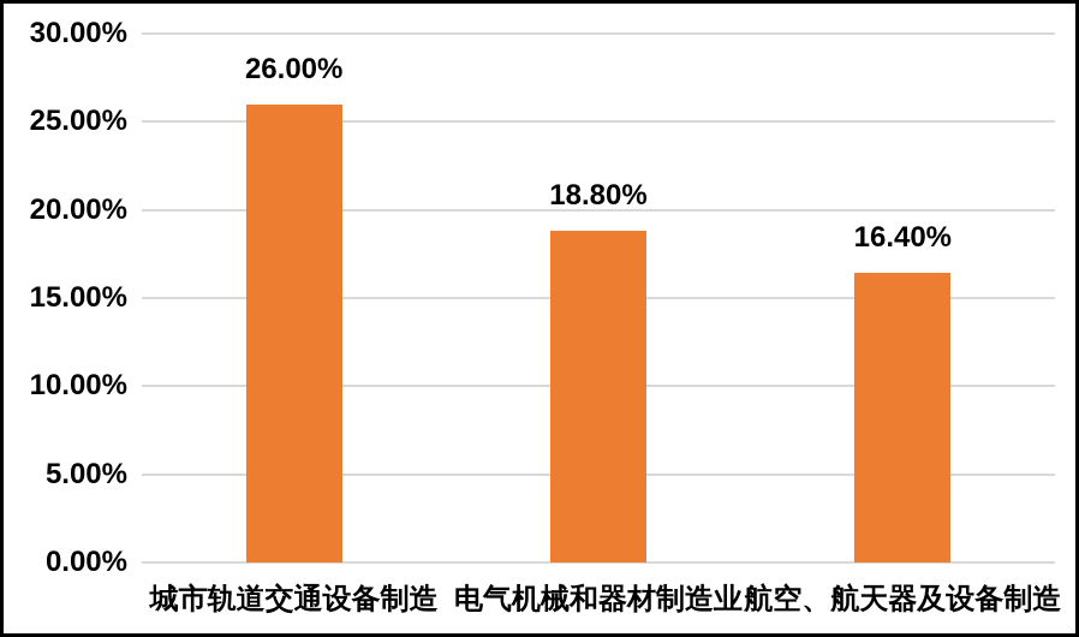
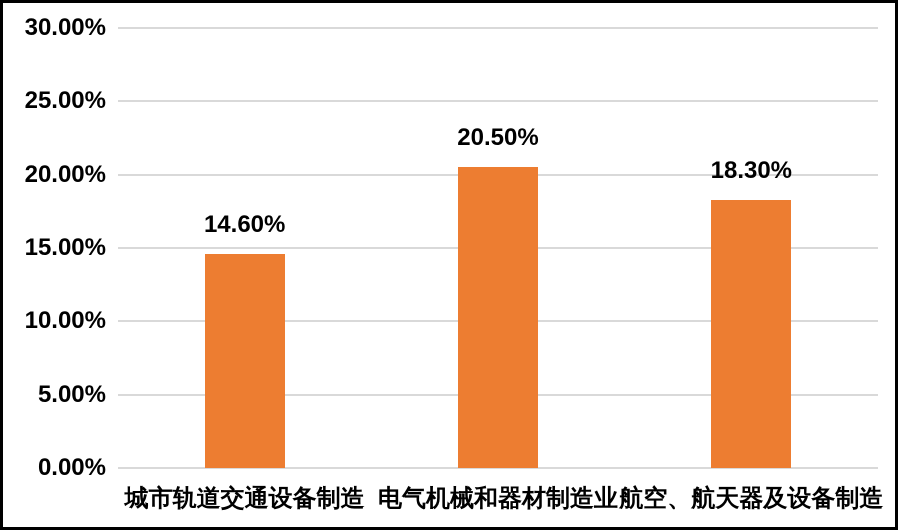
城市轨道交通设备制造: 26.00% -> 14.60%
电气机械和器材制造业: 18.80% -> 20.50%
航空、航天器及设备制造: 16.40% -> 18.30%
